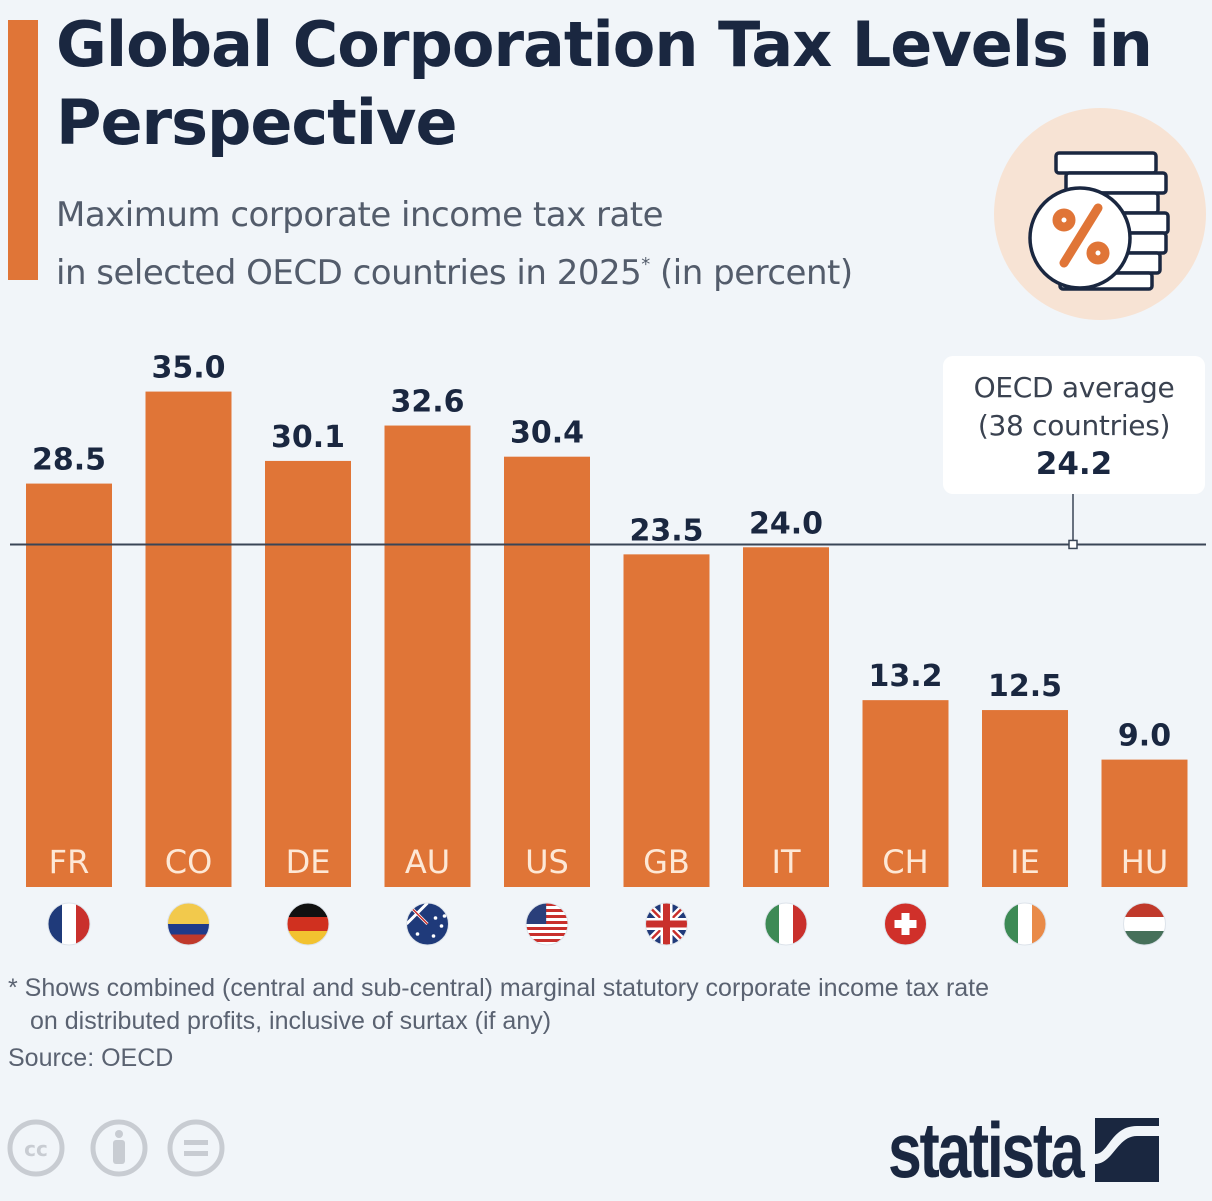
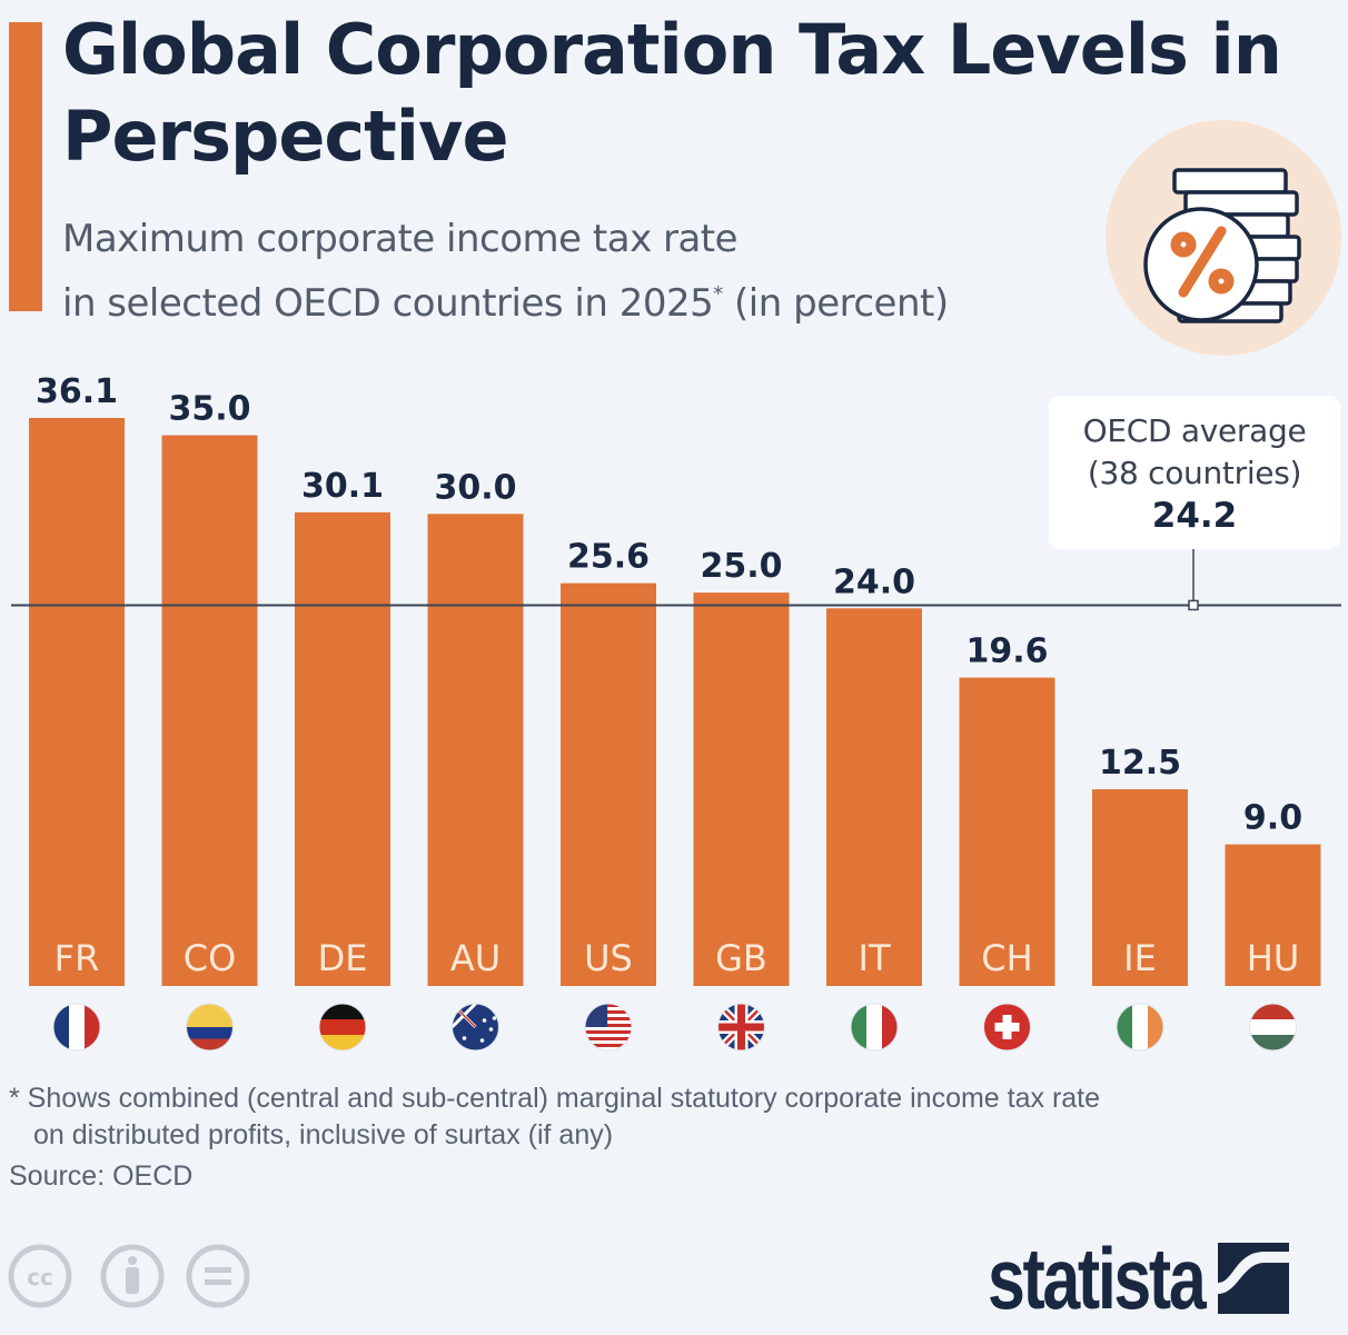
FR: 28.5 -> 36.1
AU: 32.6 -> 30.0
US: 30.4 -> 25.6
GB: 23.5 -> 25.0
CH: 13.2 -> 19.6
